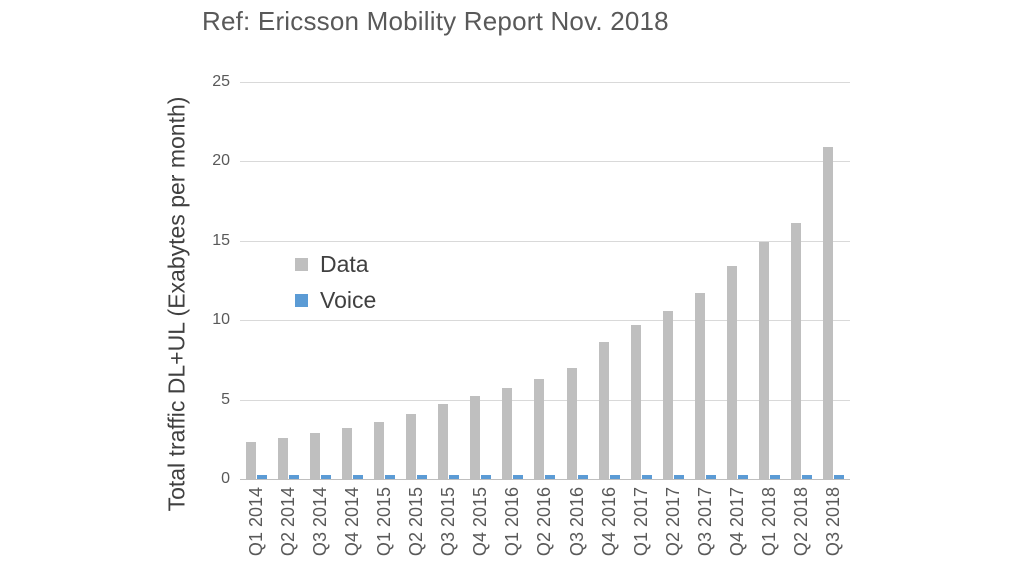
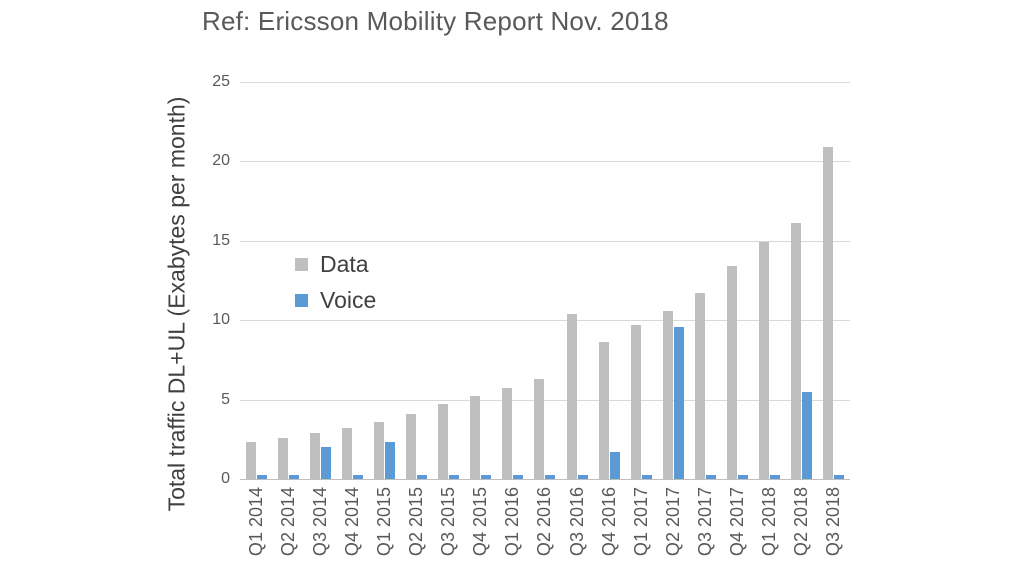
Voice/Q3 2014: 0.2 -> 2.0
Voice/Q1 2015: 0.2 -> 2.3
Data/Q3 2016: 7.0 -> 10.4
Voice/Q4 2016: 0.2 -> 1.7
Voice/Q2 2017: 0.2 -> 9.6
Voice/Q2 2018: 0.2 -> 5.5
